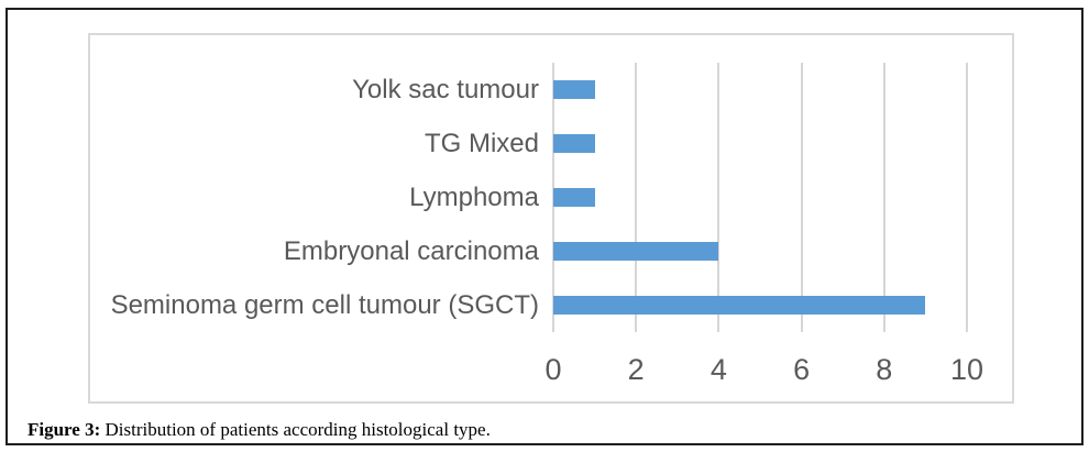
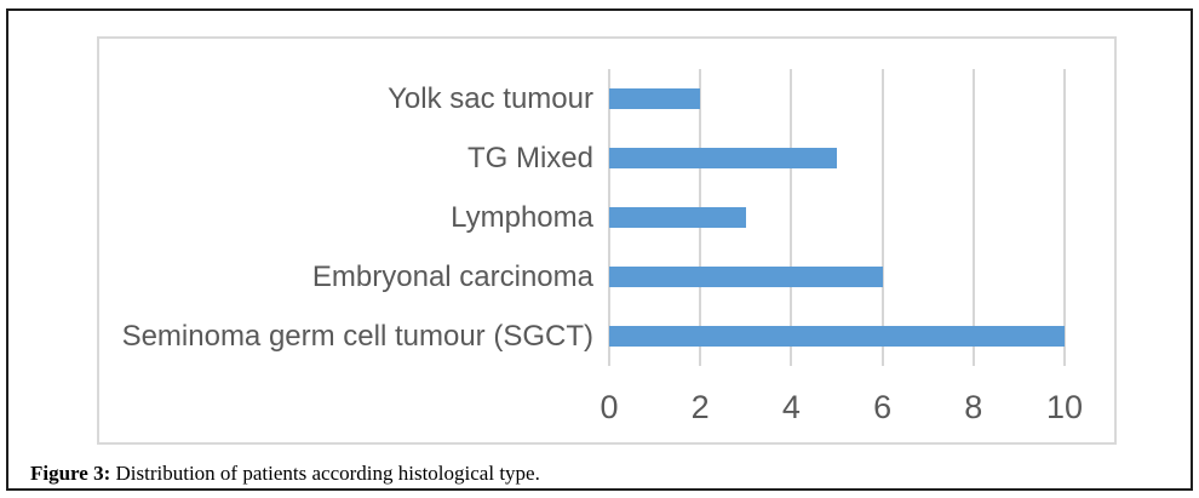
Yolk sac tumour: 1 -> 2
TG Mixed: 1 -> 5
Lymphoma: 1 -> 3
Embryonal carcinoma: 4 -> 6
Seminoma germ cell tumour (SGCT): 9 -> 10
